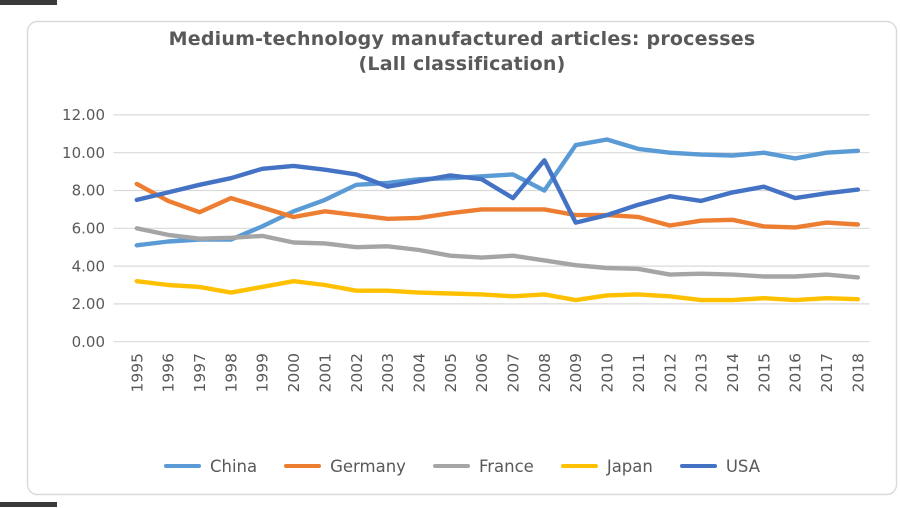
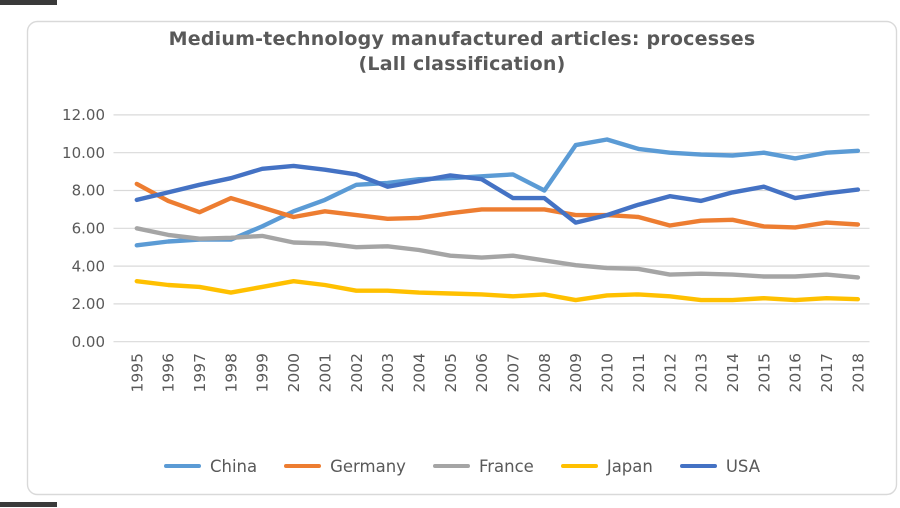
USA/2008: 9.6 -> 7.6
